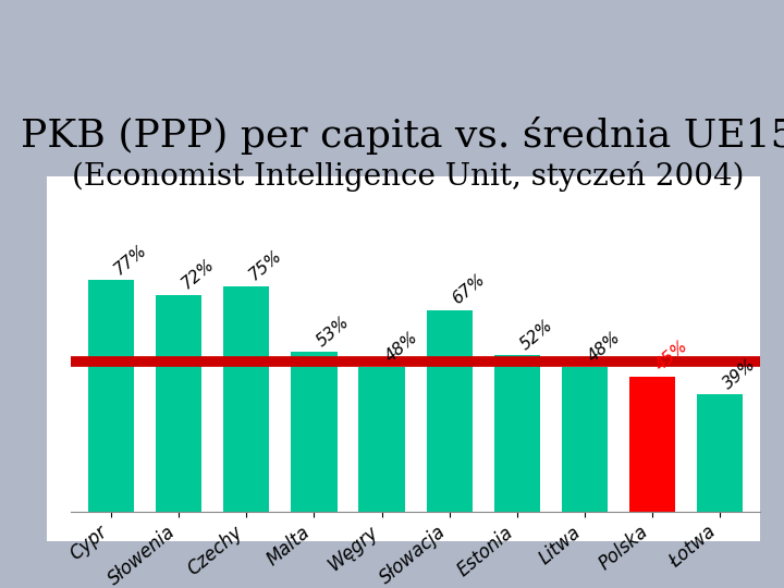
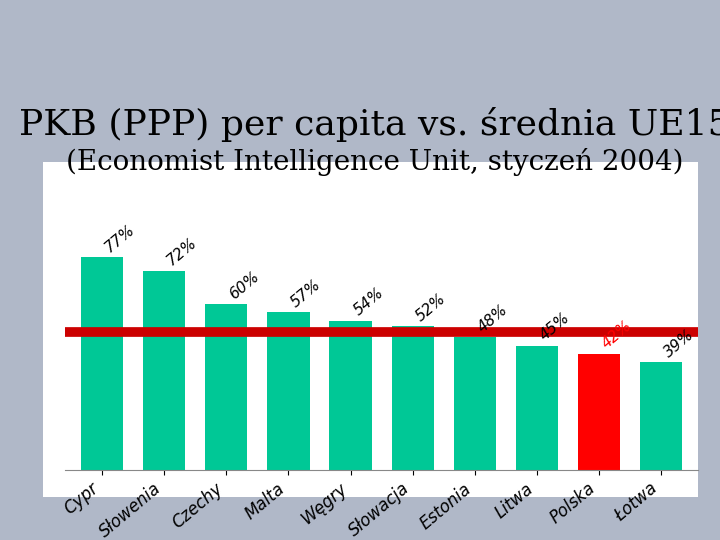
Czechy: 75% -> 60%
Malta: 53% -> 57%
Węgry: 48% -> 54%
Słowacja: 67% -> 52%
Estonia: 52% -> 48%
Litwa: 48% -> 45%
Polska: 45% -> 42%
